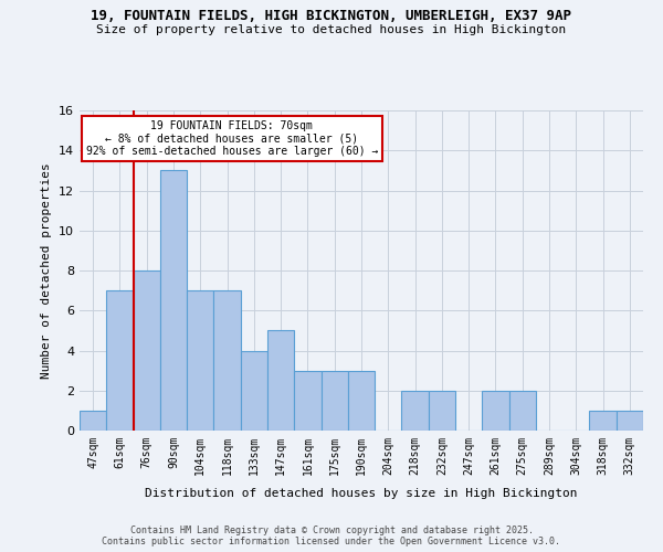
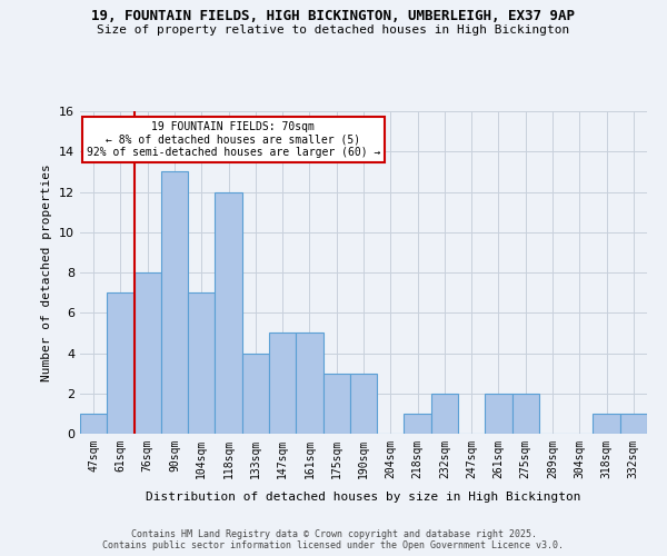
118sqm: 7 -> 12
161sqm: 3 -> 5
218sqm: 2 -> 1
